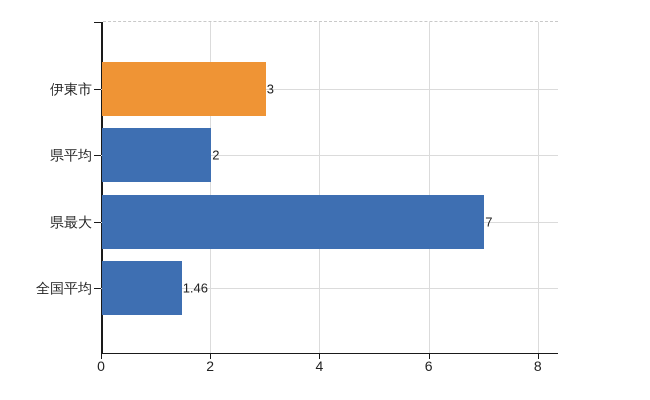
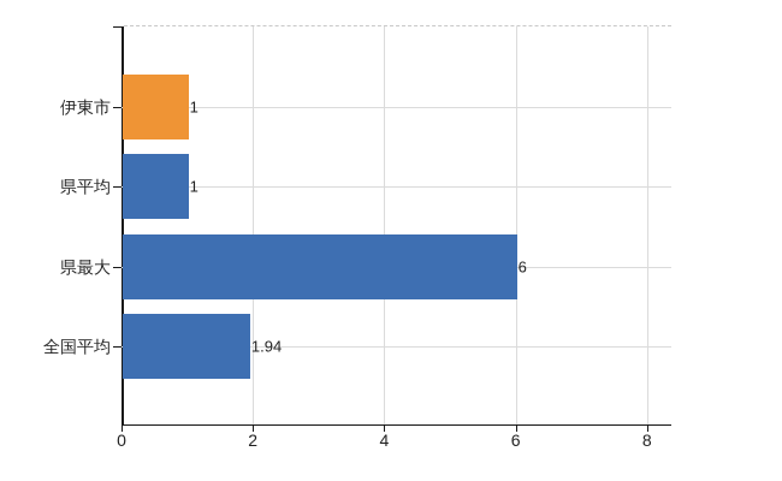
伊東市: 3 -> 1
県平均: 2 -> 1
県最大: 7 -> 6
全国平均: 1.46 -> 1.94
